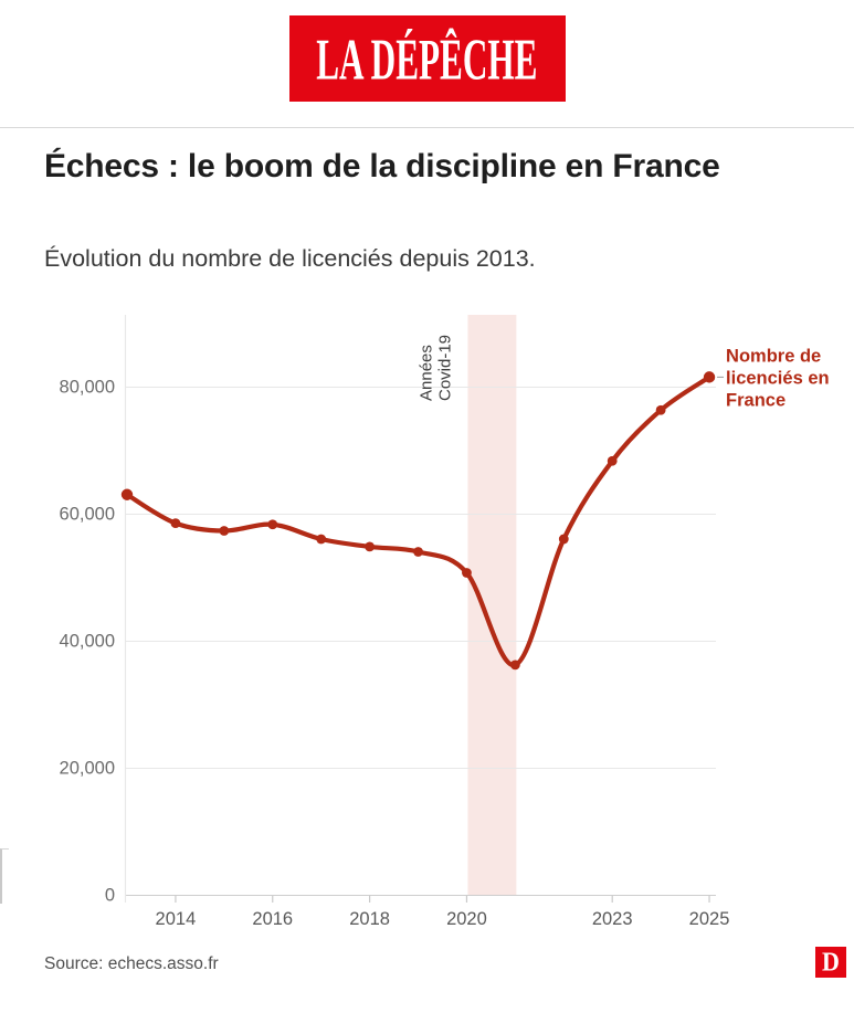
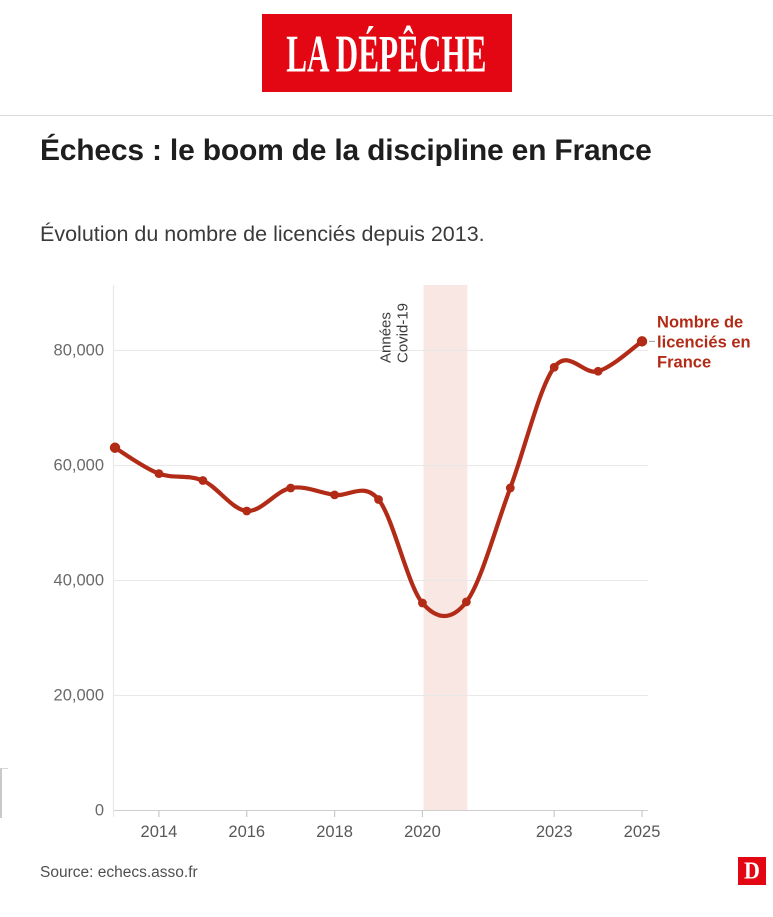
2016: 58000 -> 52000
2020: 51000 -> 36000
2023: 68000 -> 77000
